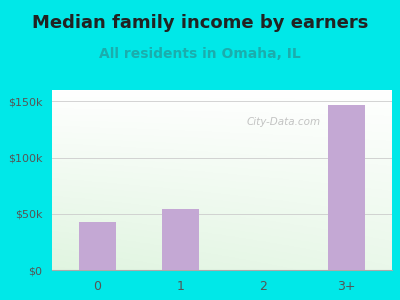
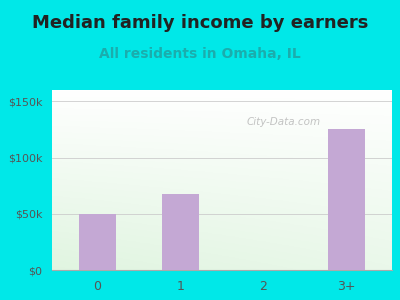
0: $43k -> $50k
1: $54k -> $68k
3+: $147k -> $125k
